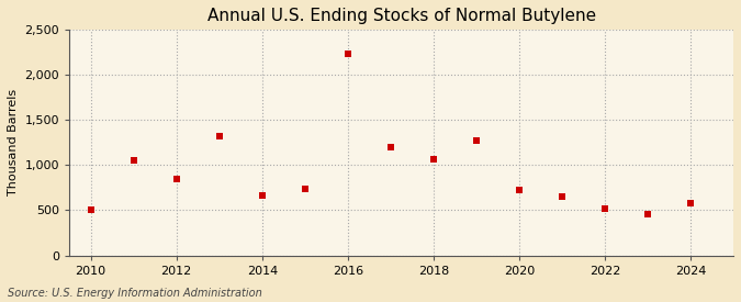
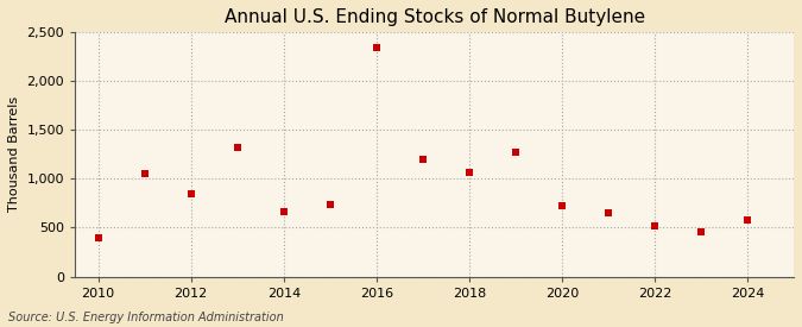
2010: 500 -> 400
2016: 2,240 -> 2,350
